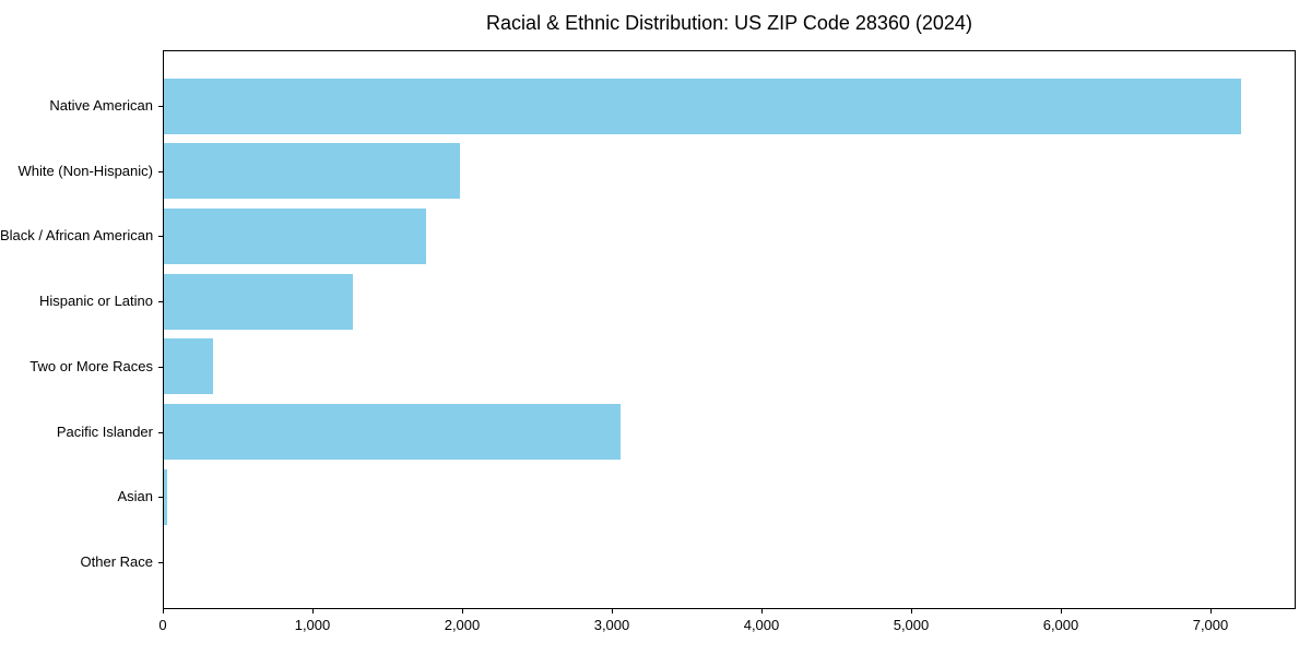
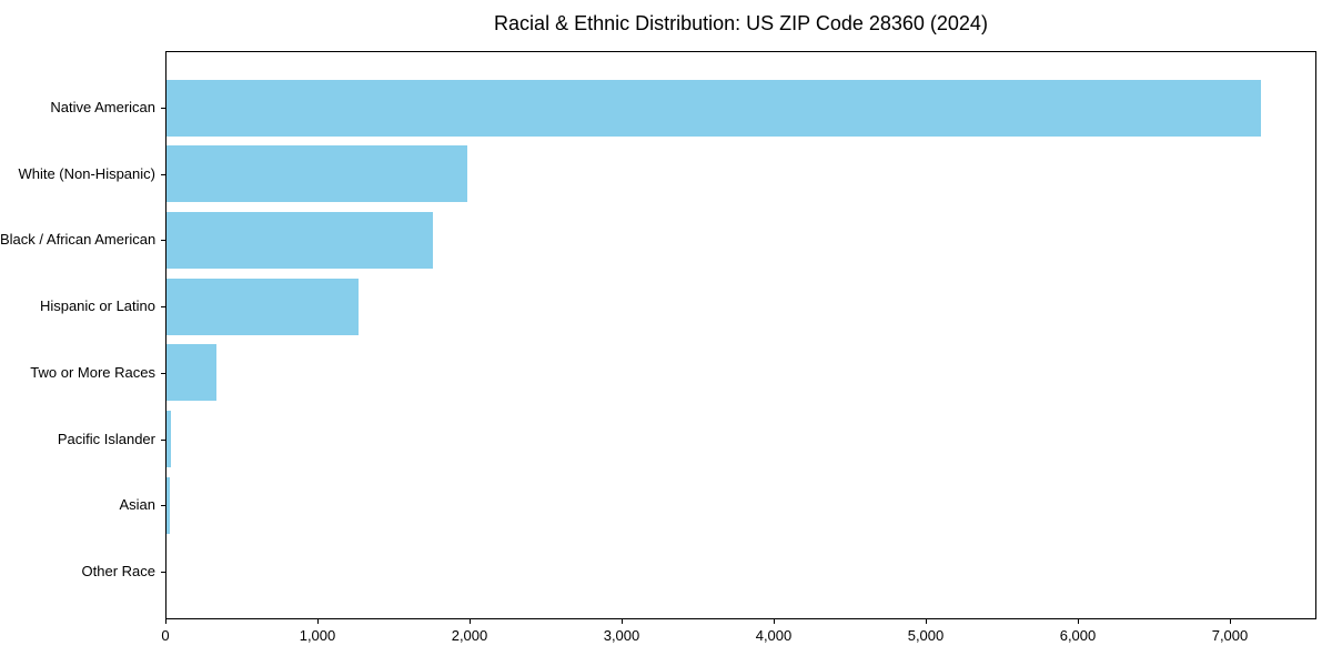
Pacific Islander: 3050 -> 30
